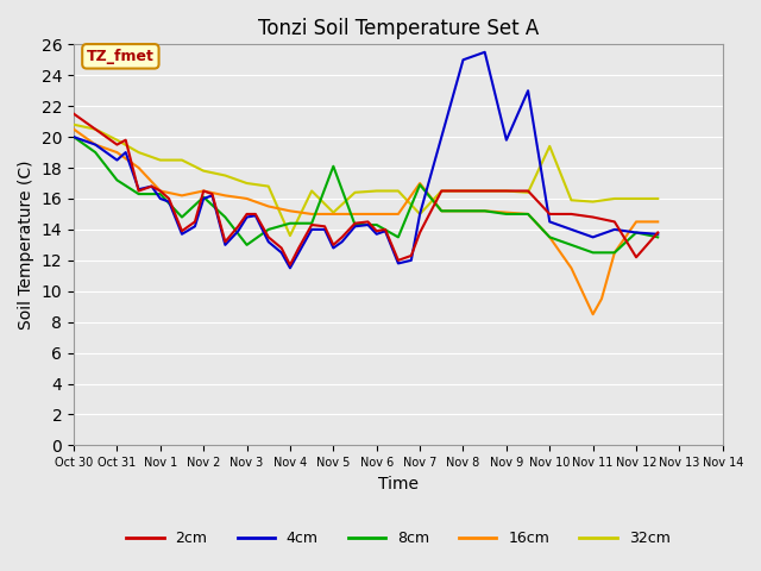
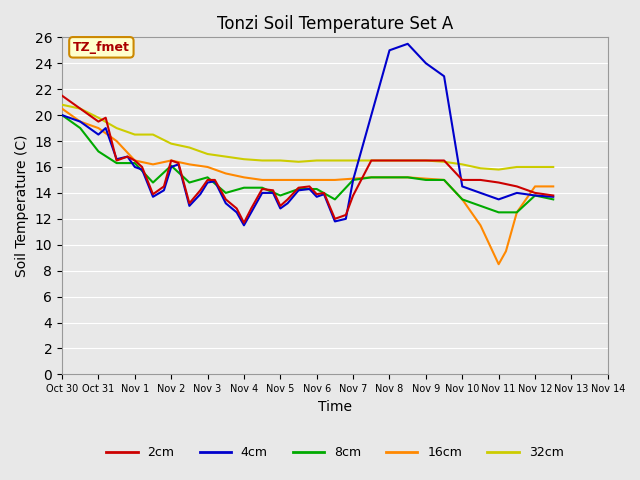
8cm/Nov 3: 13.0 -> 15.2
32cm/Nov 4: 13.6 -> 16.6
8cm/Nov 5: 18.1 -> 13.8
32cm/Nov 5: 15.1 -> 16.5
8cm/Nov 7: 16.9 -> 15.0
16cm/Nov 7: 17.0 -> 15.1
32cm/Nov 7: 15.0 -> 16.5
4cm/Nov 9: 19.8 -> 24.0
32cm/Nov 10: 19.4 -> 16.2
2cm/Nov 12: 12.2 -> 14.0
